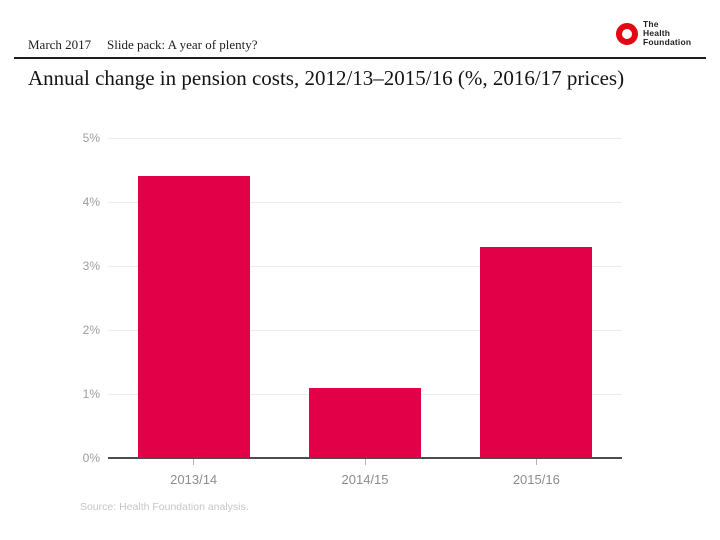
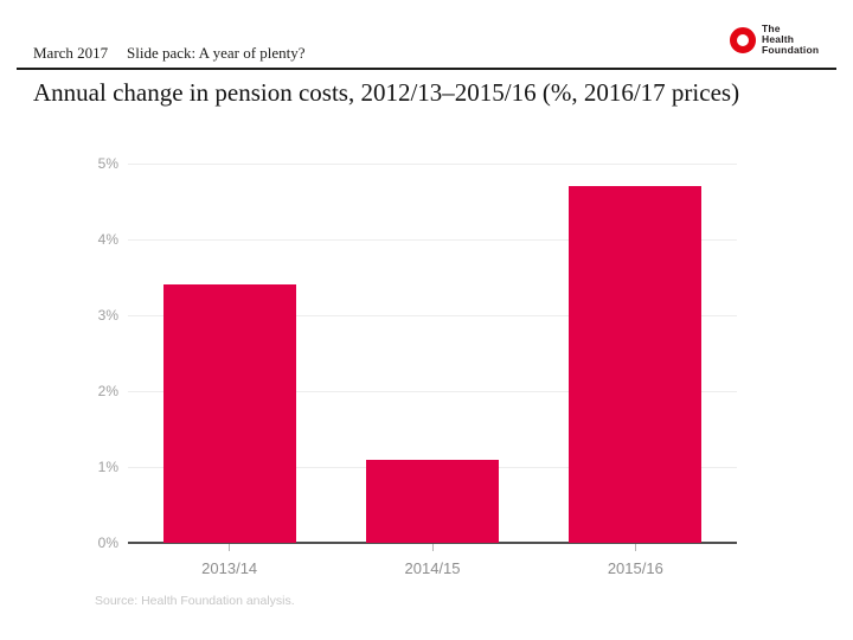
2013/14: 4.4% -> 3.4%
2015/16: 3.3% -> 4.7%
